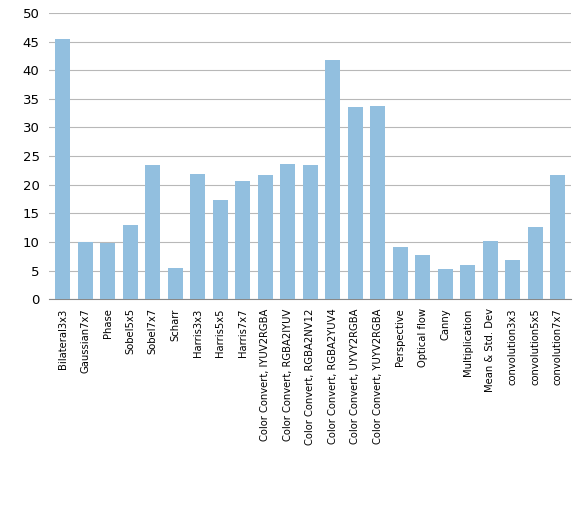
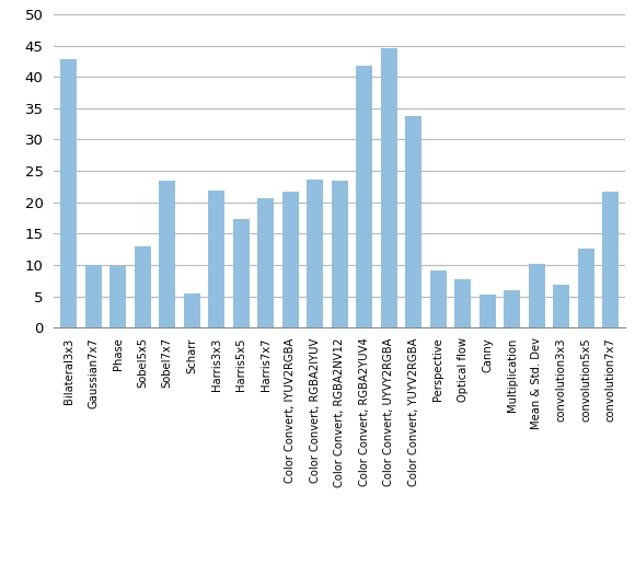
Bilateral3x3: 45.5 -> 42.8
Color Convert, UYVY2RGBA: 33.5 -> 44.6
